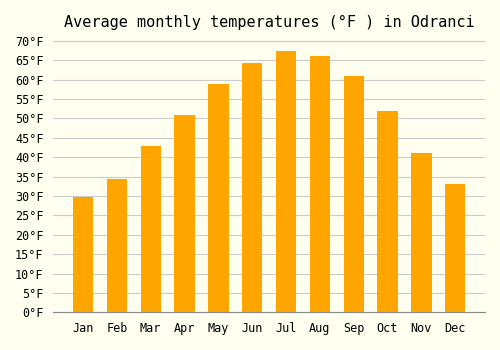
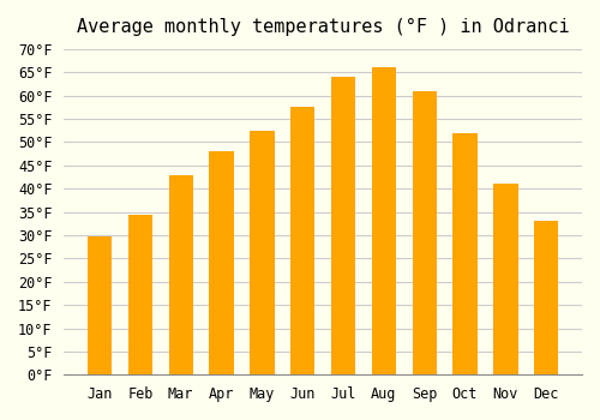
Apr: 51.0°F -> 48.0°F
May: 59.0°F -> 52.5°F
Jun: 64.4°F -> 57.5°F
Jul: 67.3°F -> 64.0°F
